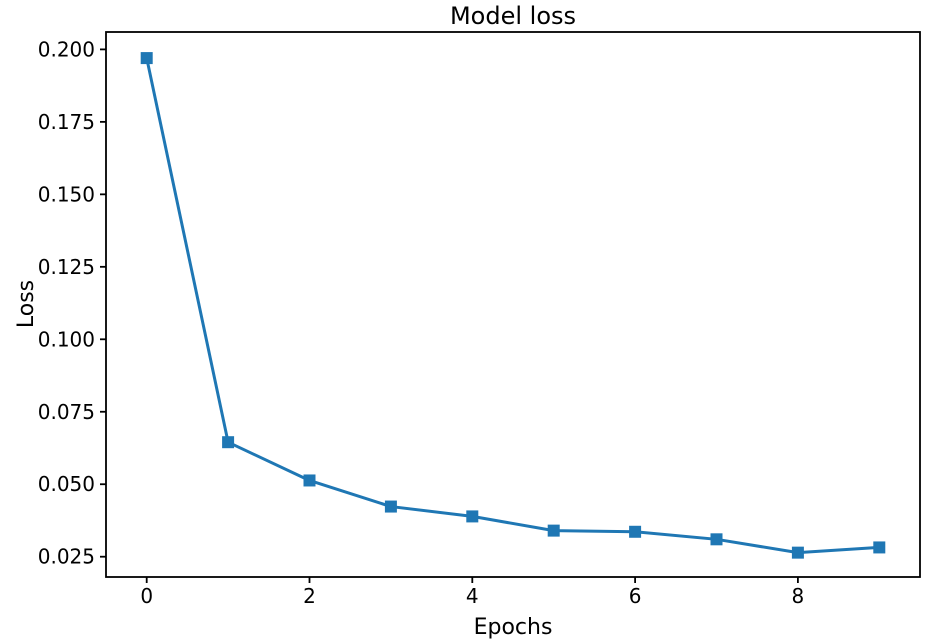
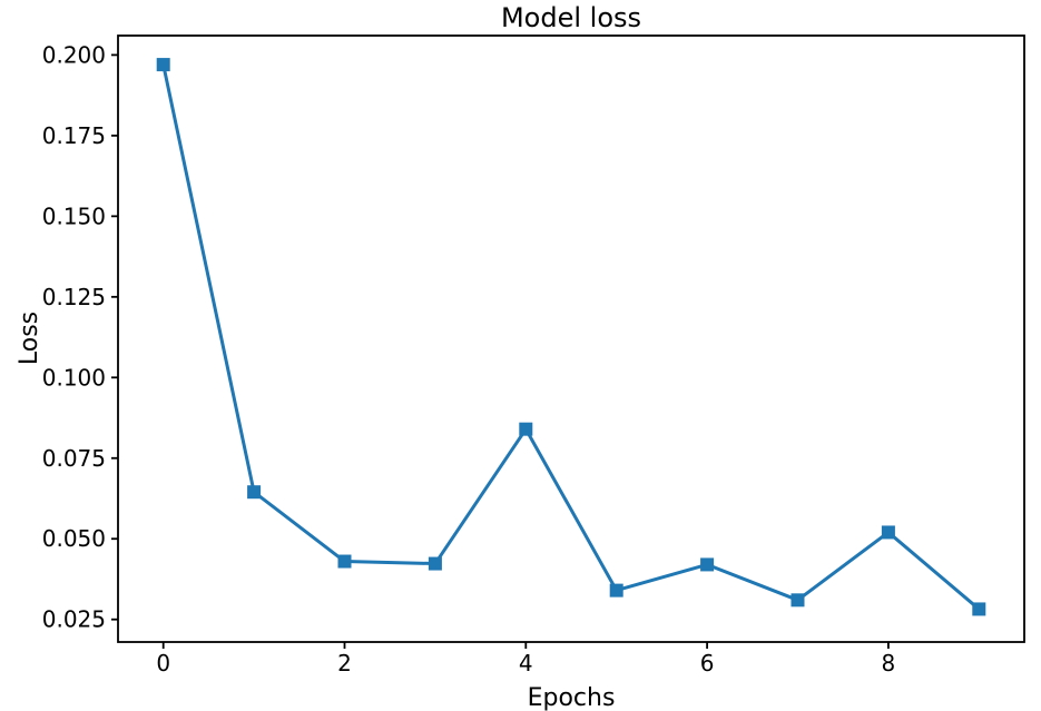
2: 0.051 -> 0.043
4: 0.039 -> 0.084
6: 0.034 -> 0.042
8: 0.026 -> 0.052
